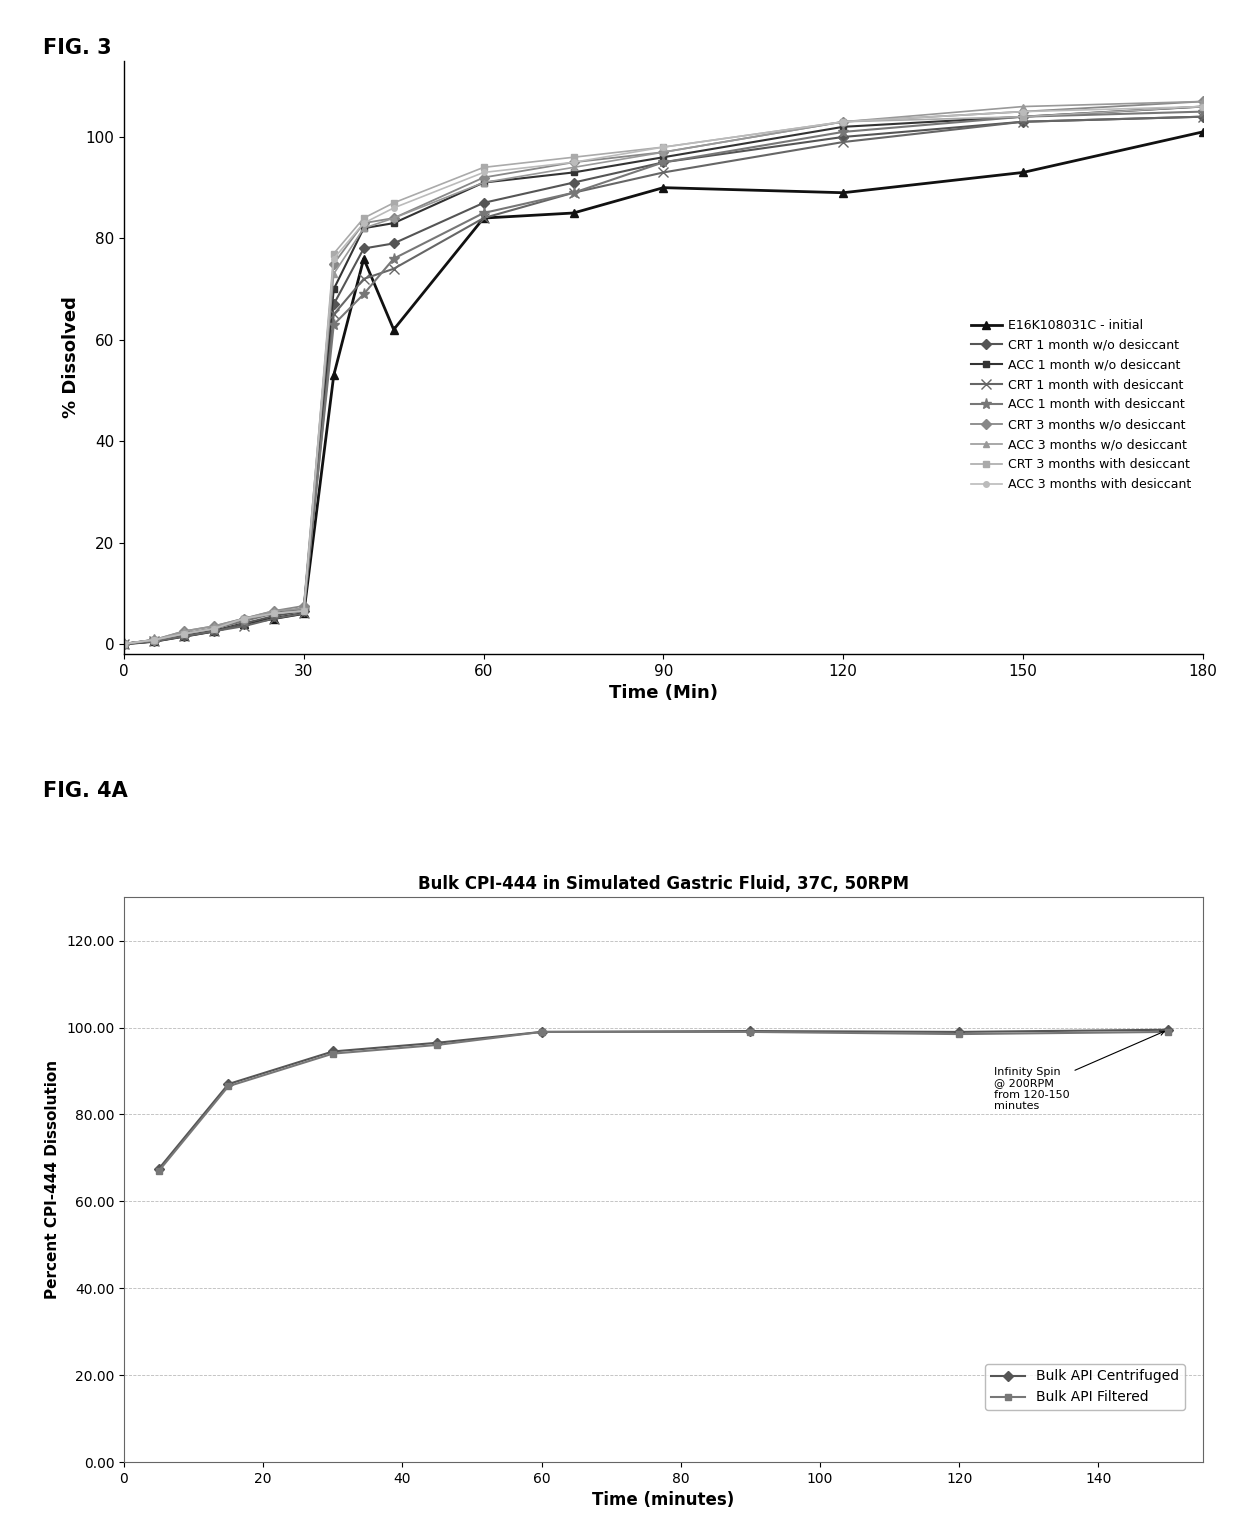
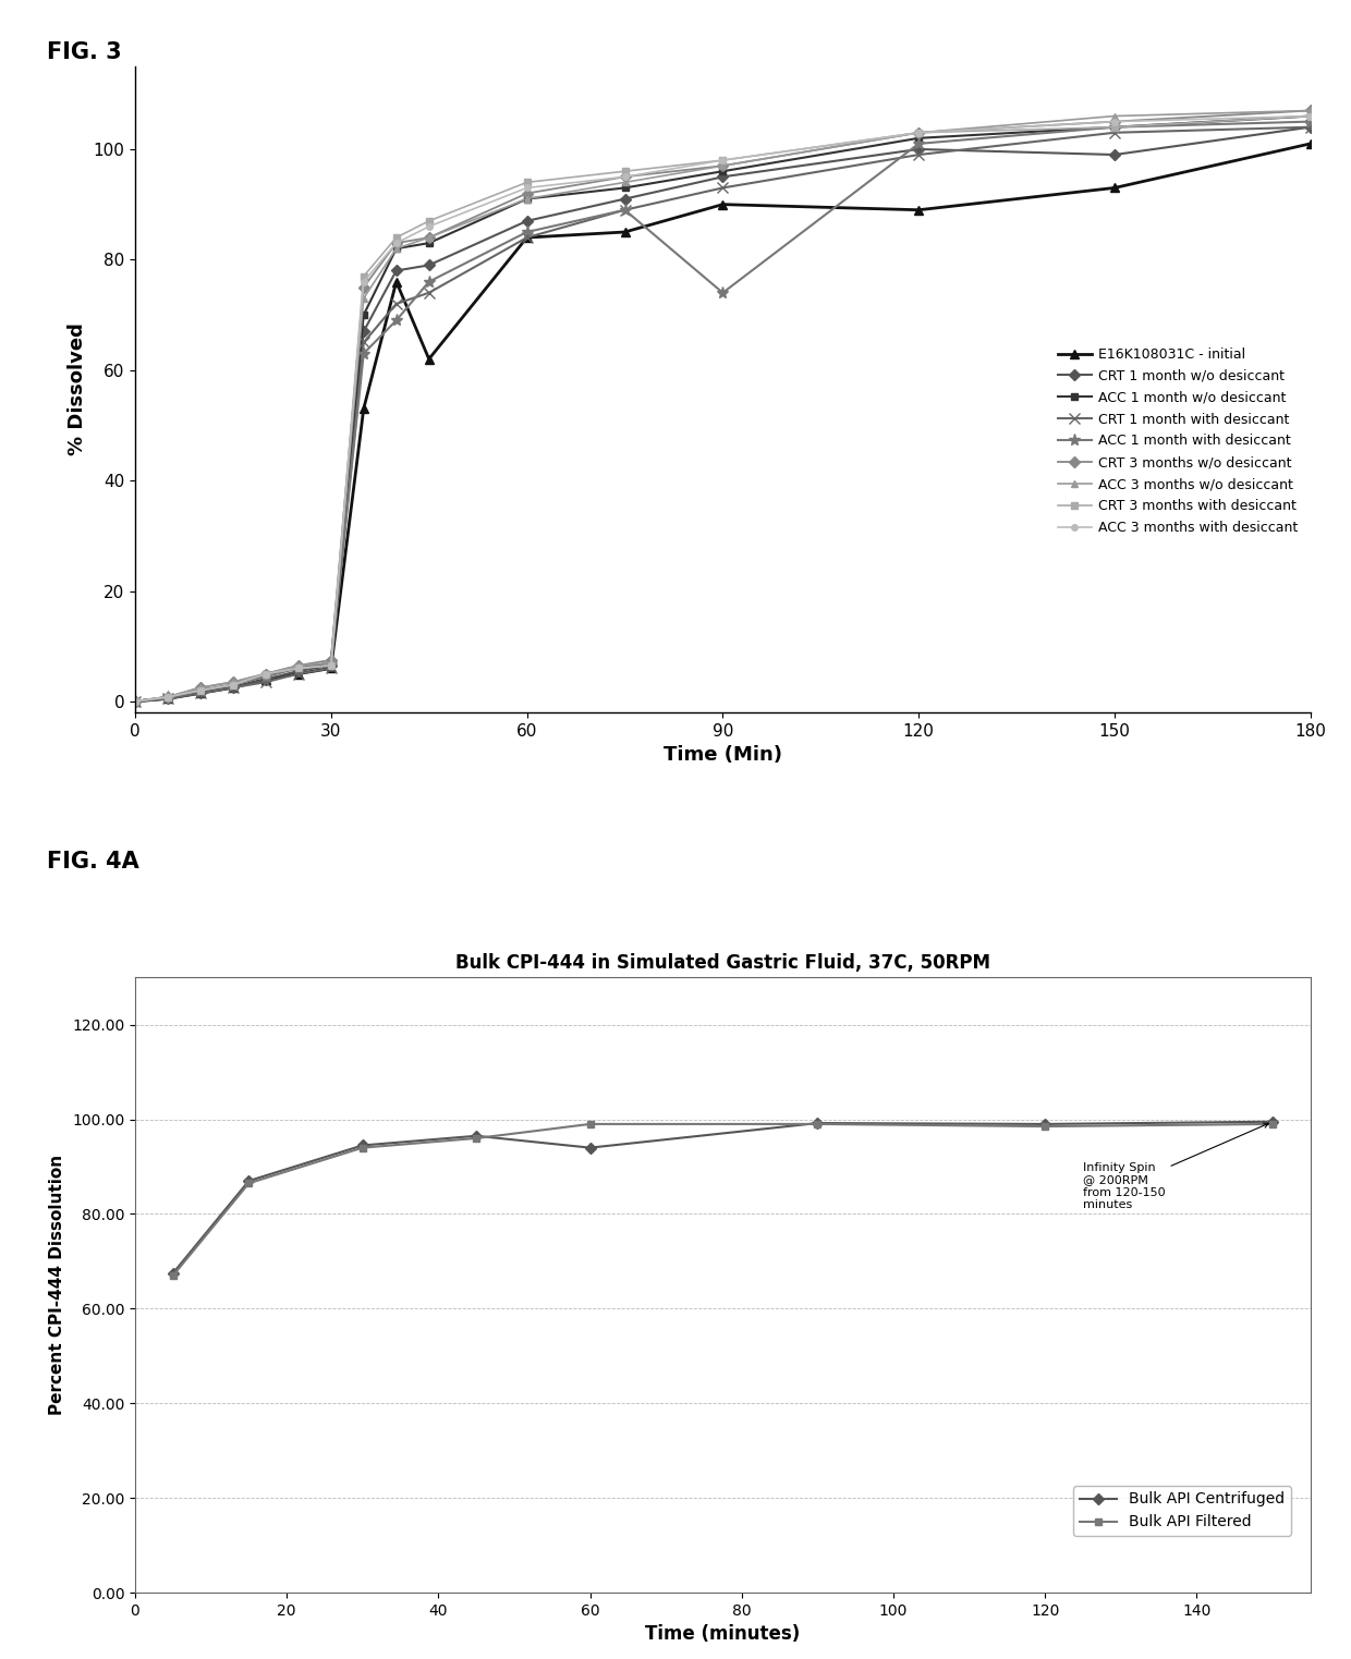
ACC 1 month with desiccant/90: 95.0 -> 74.0
CRT 1 month w/o desiccant/150: 103.0 -> 99.0
Bulk CPI-444 in Simulated Gastric Fluid, 37C, 50RPM/Bulk API Centrifuged/60: 99.0 -> 94.0
